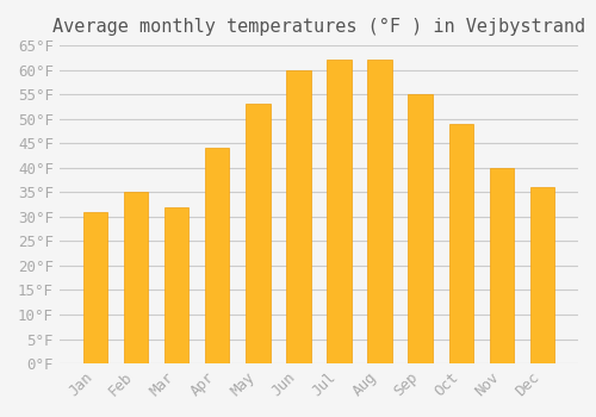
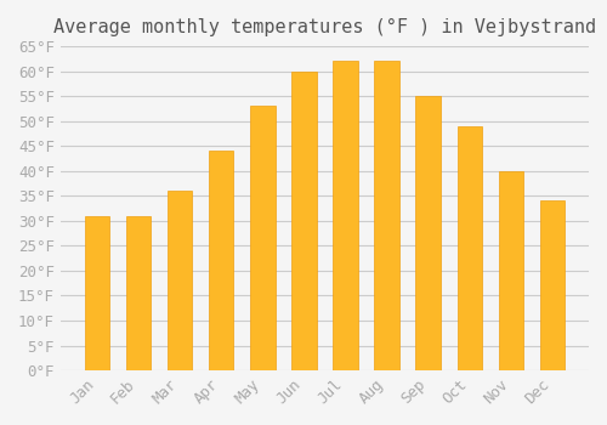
Feb: 35°F -> 31°F
Mar: 32°F -> 36°F
Dec: 36°F -> 34°F
